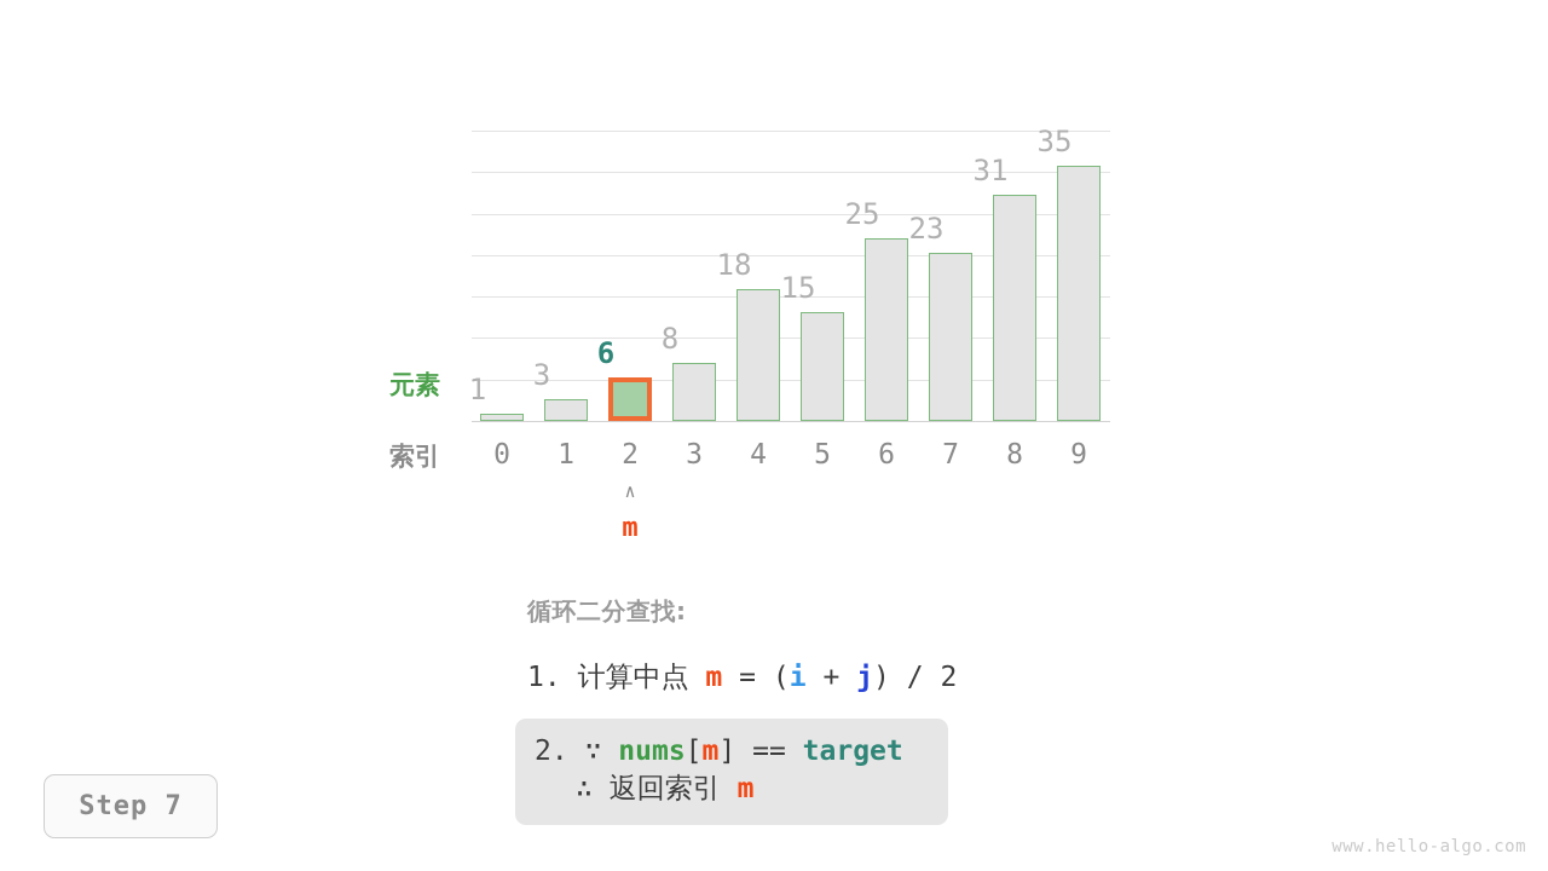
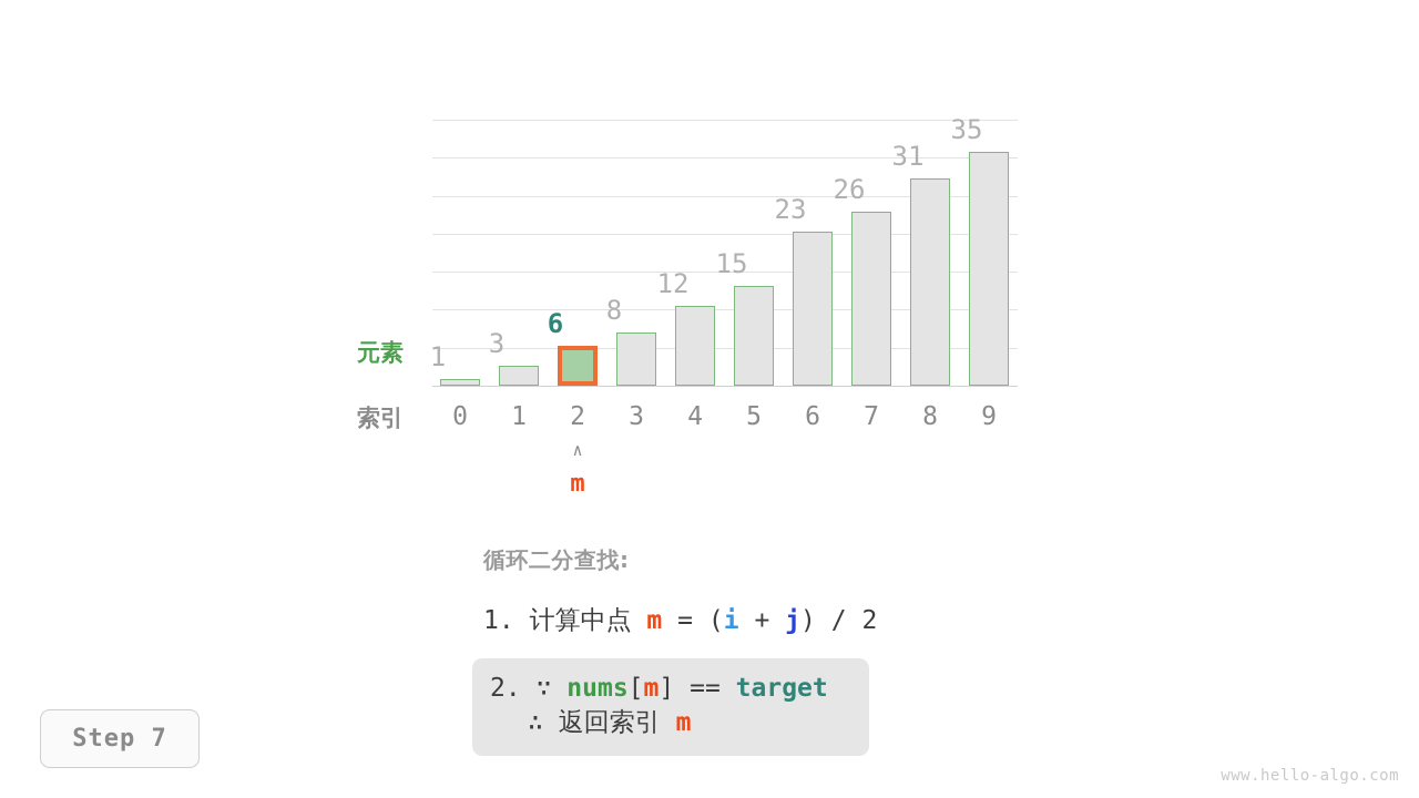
4: 18 -> 12
6: 25 -> 23
7: 23 -> 26
